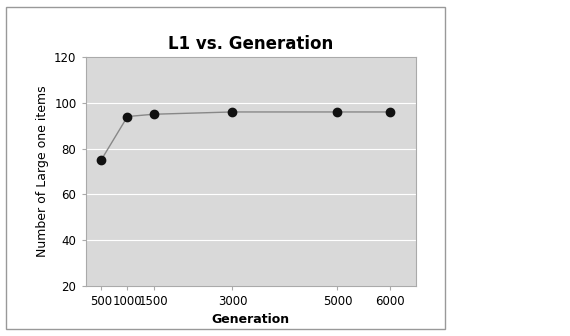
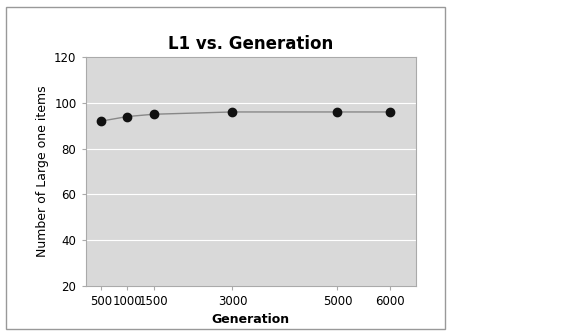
500: 75 -> 92
